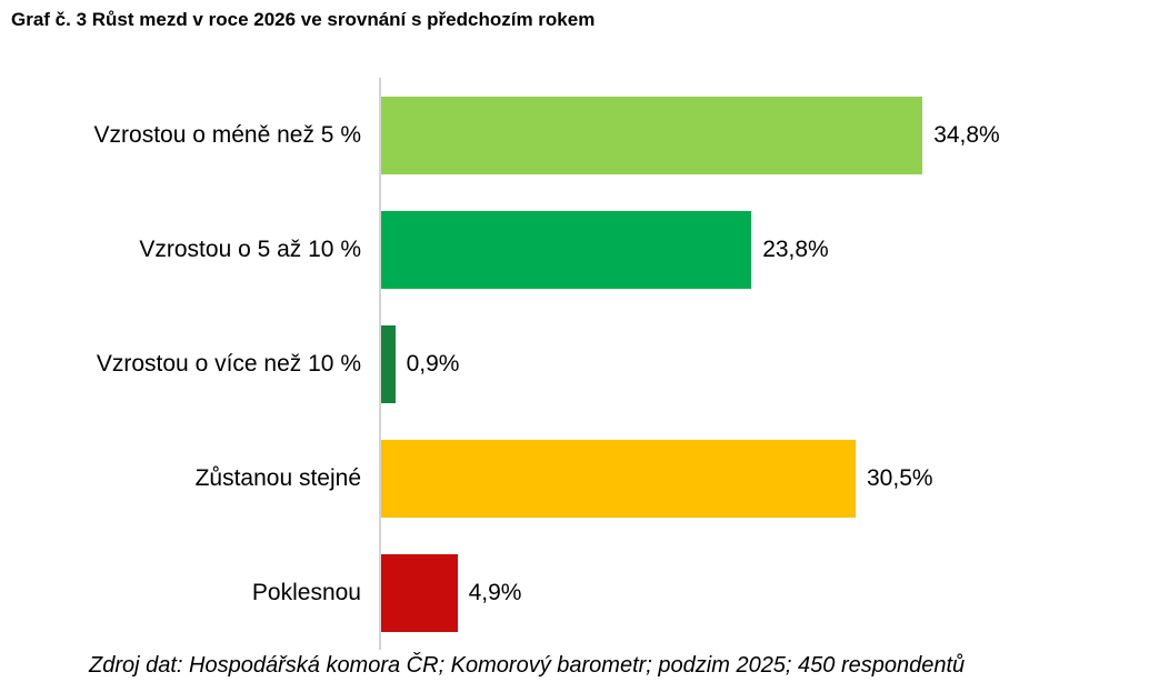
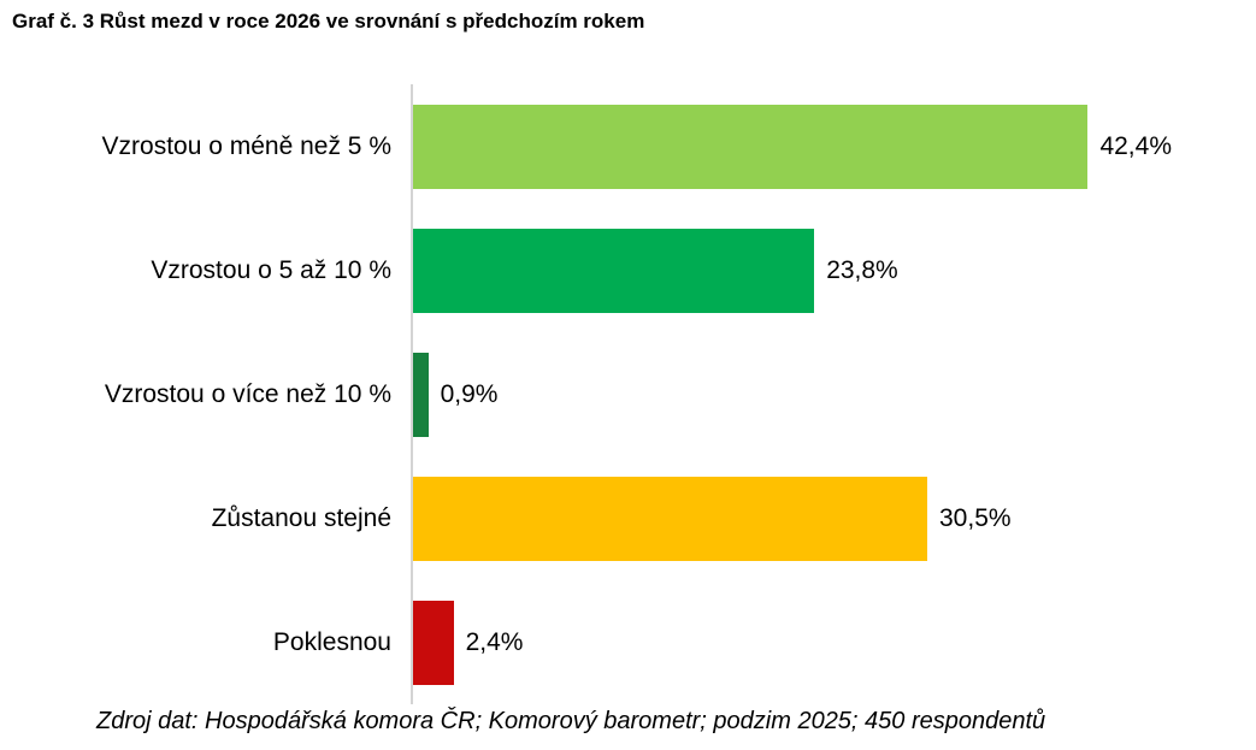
Vzrostou o méně než 5 %: 34,8% -> 42,4%
Poklesnou: 4,9% -> 2,4%
